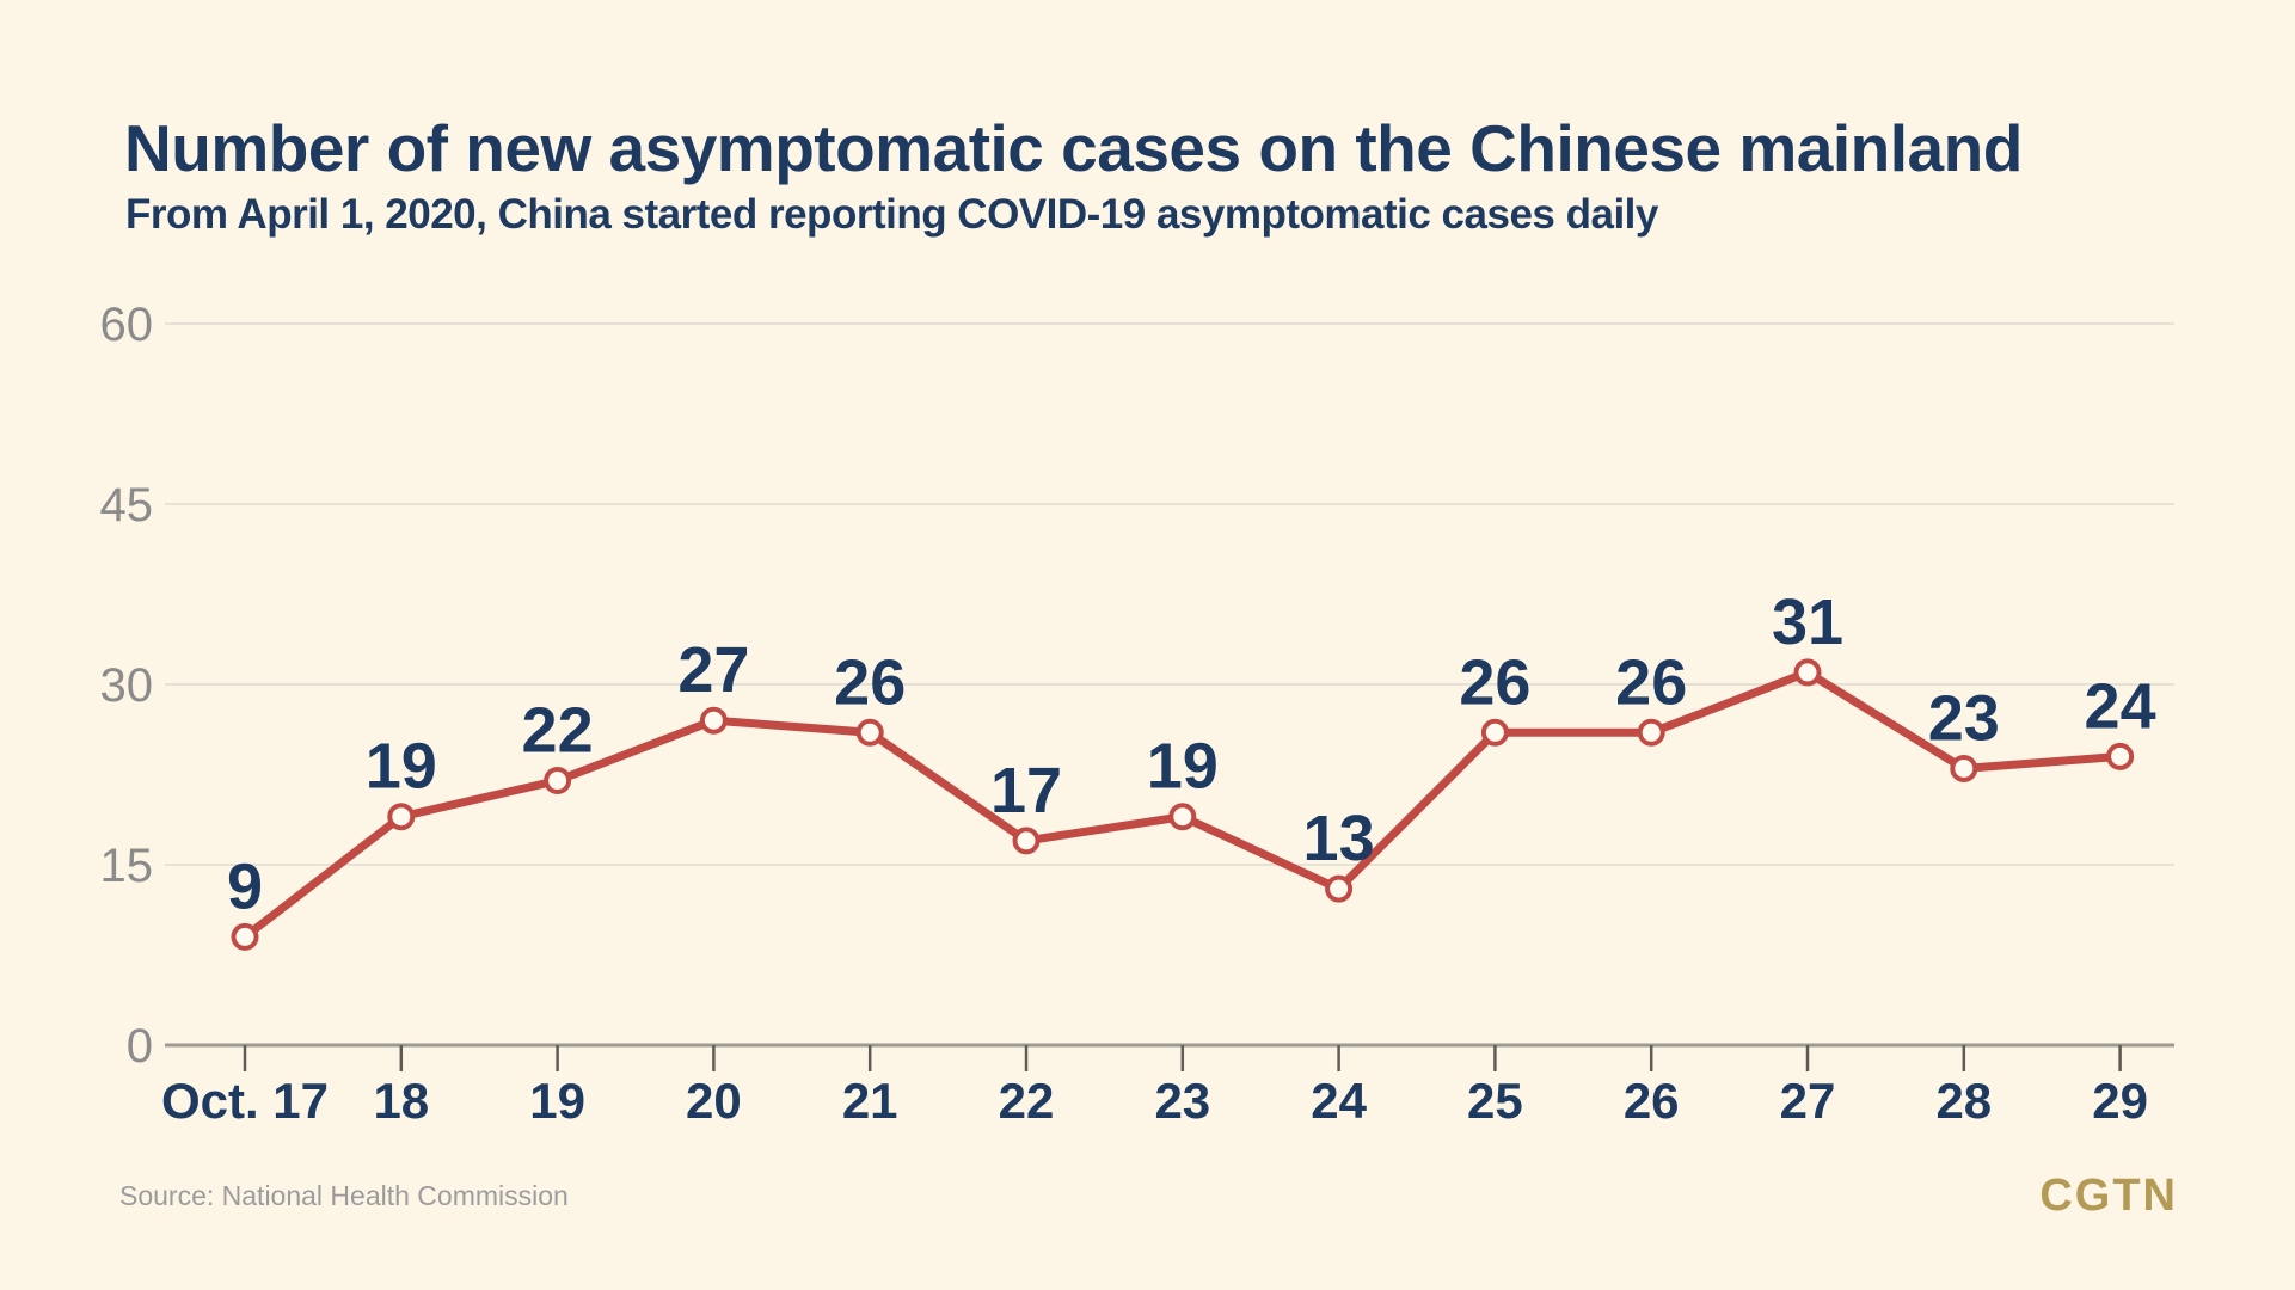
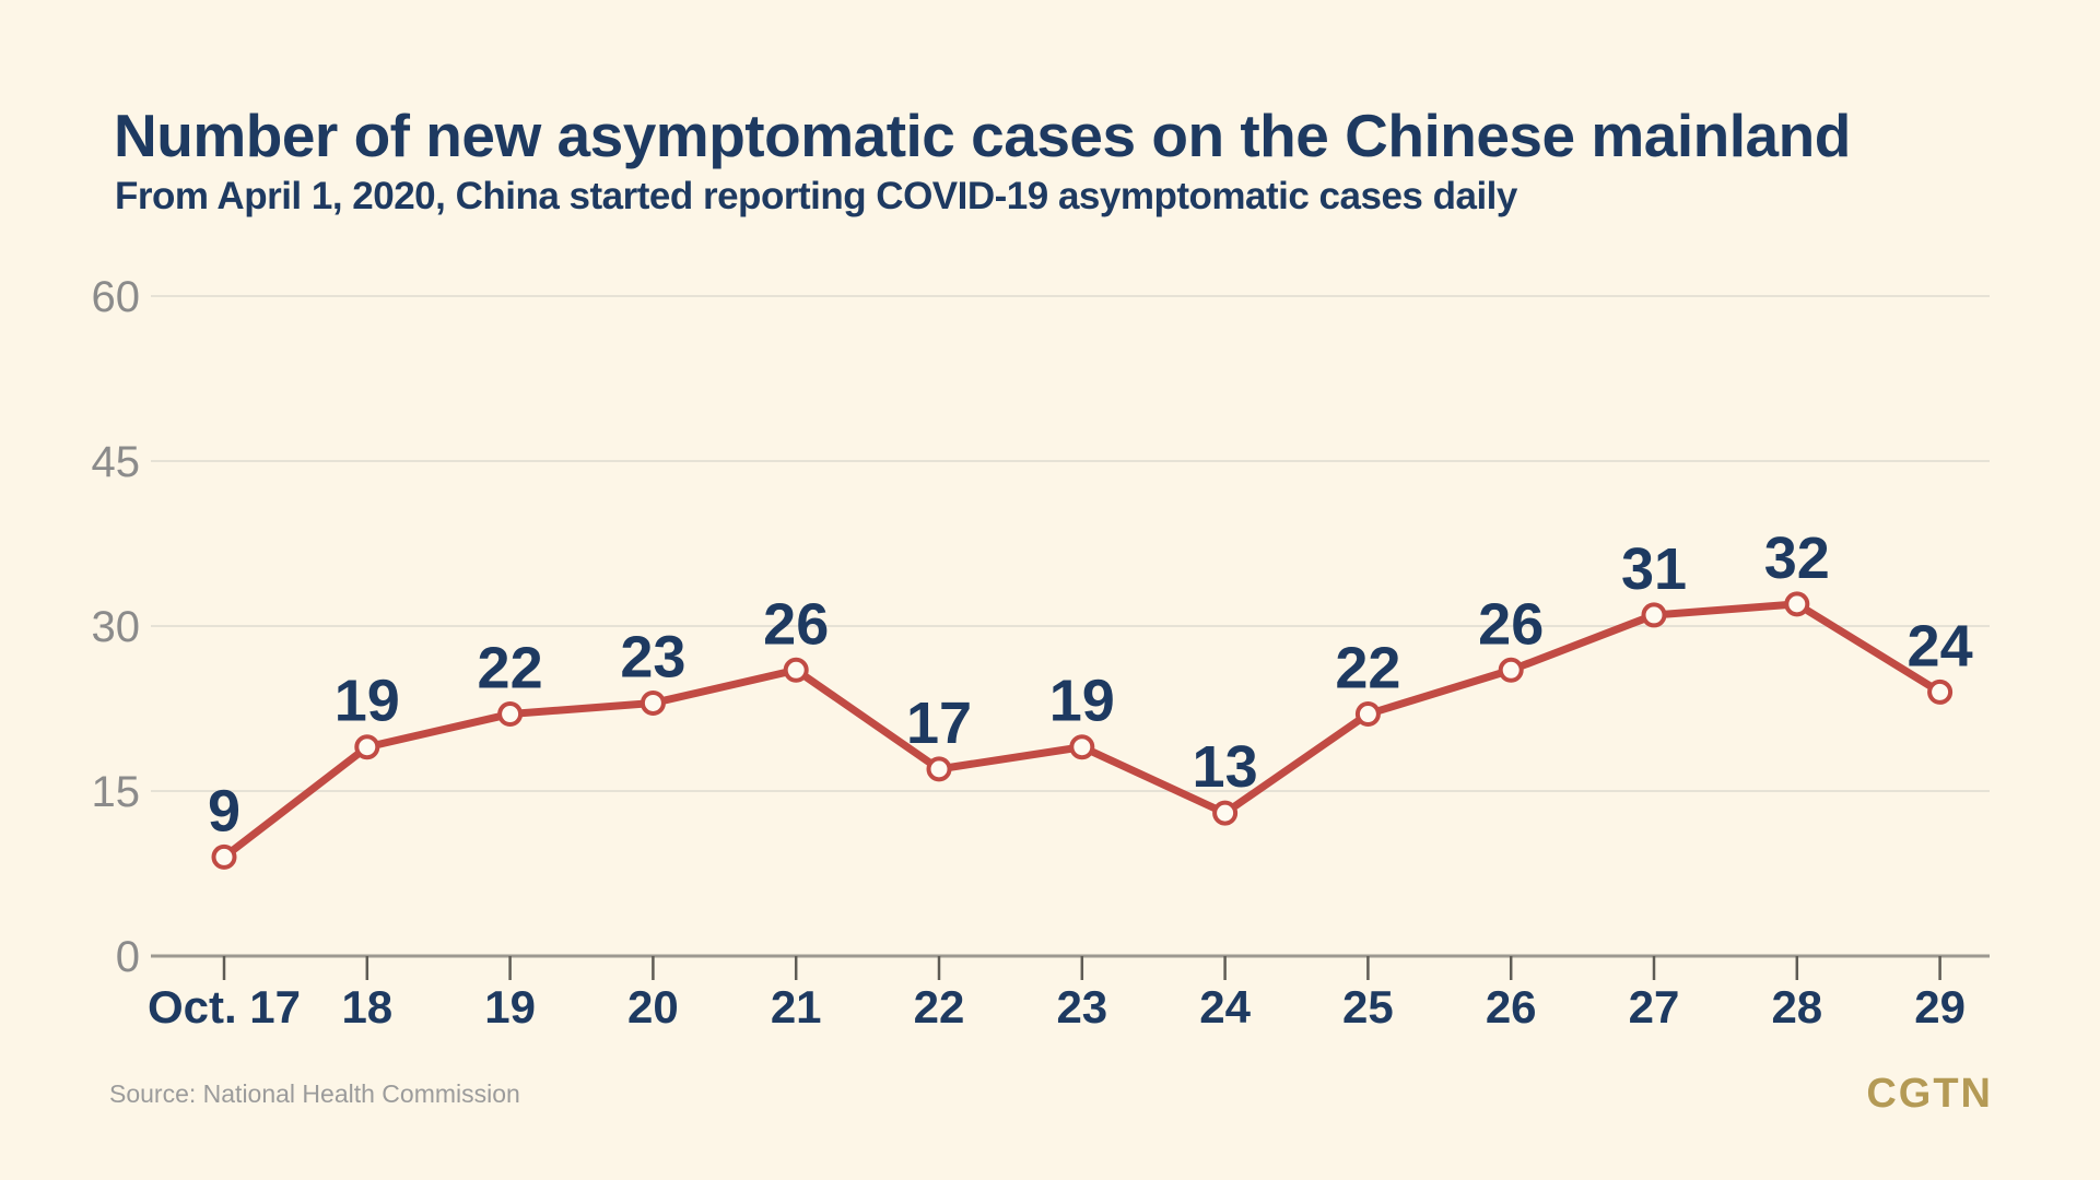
20: 27 -> 23
25: 26 -> 22
28: 23 -> 32
